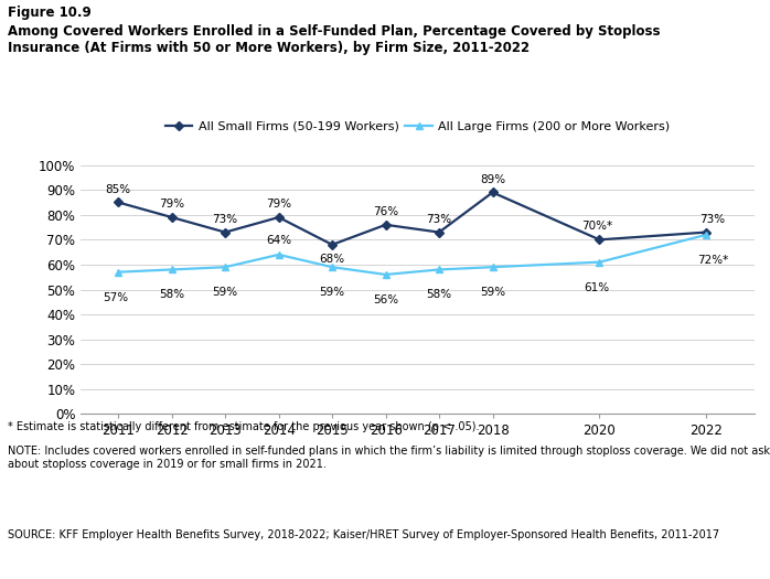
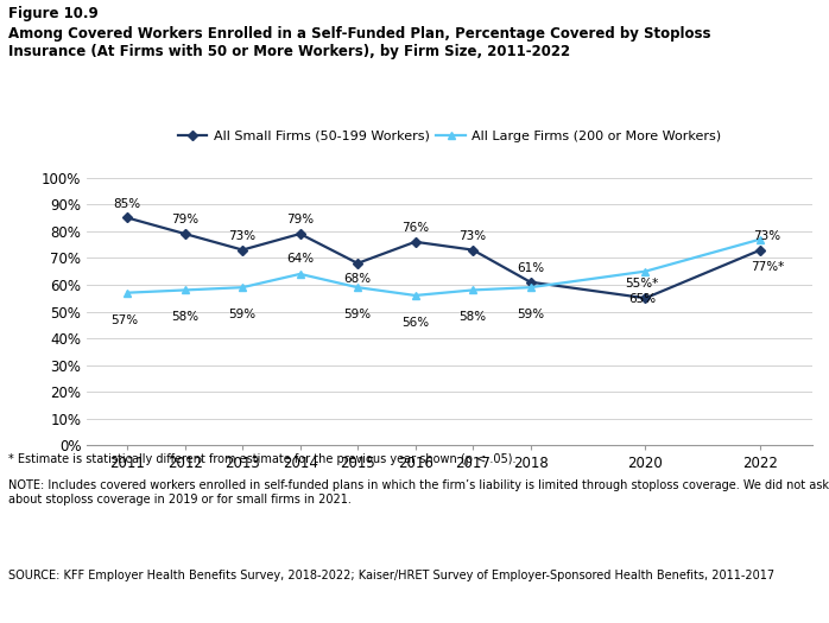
All Small Firms (50-199 Workers)/2018: 89% -> 61%
All Small Firms (50-199 Workers)/2020: 70%* -> 55%*
All Large Firms (200 or More Workers)/2020: 61% -> 65%
All Large Firms (200 or More Workers)/2022: 72%* -> 77%*
